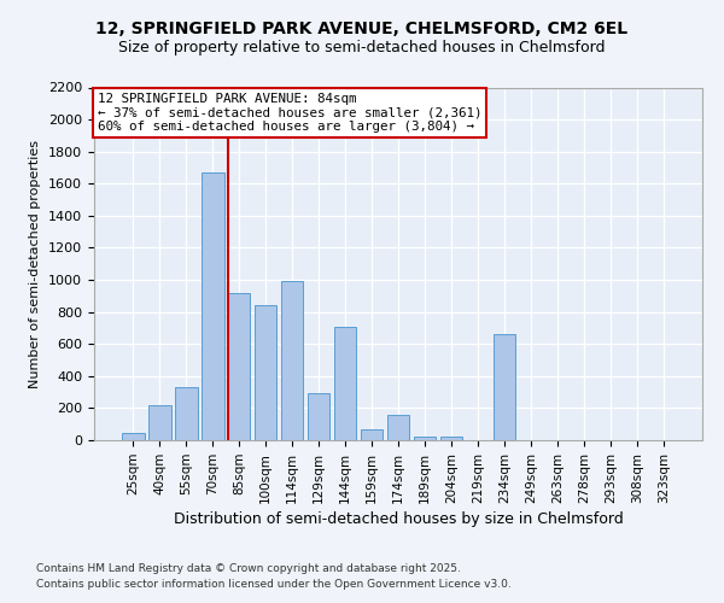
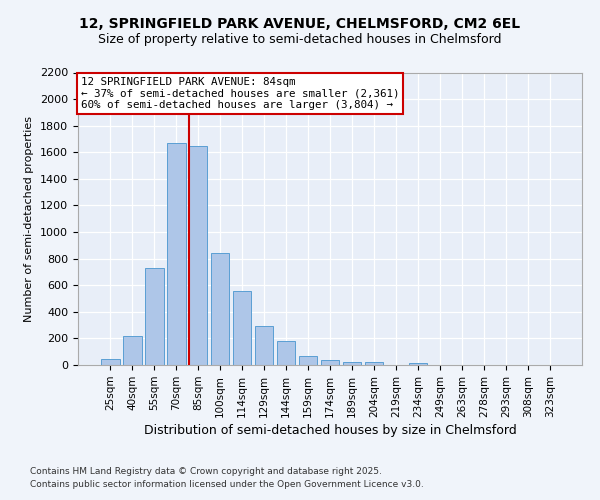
55sqm: 330 -> 730
85sqm: 920 -> 1650
114sqm: 990 -> 560
144sqm: 710 -> 180
174sqm: 160 -> 40
234sqm: 660 -> 20
